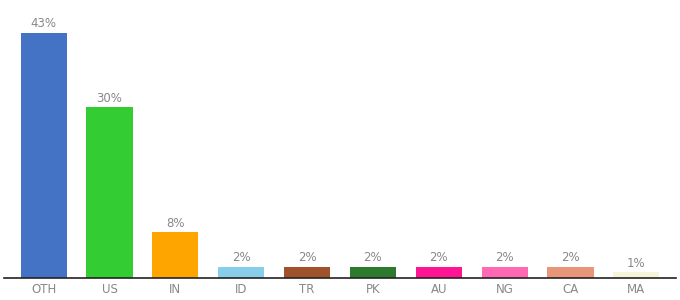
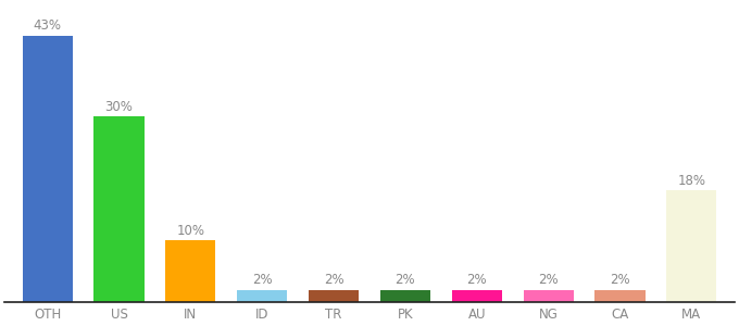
IN: 8% -> 10%
MA: 1% -> 18%
